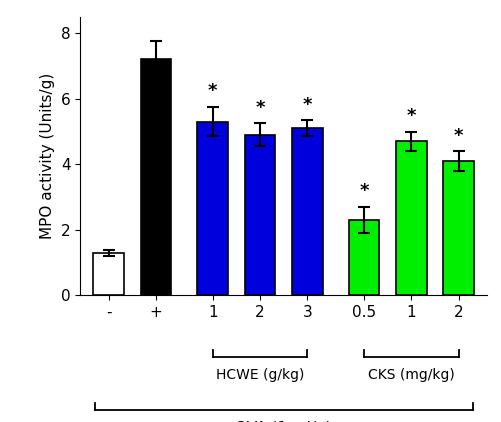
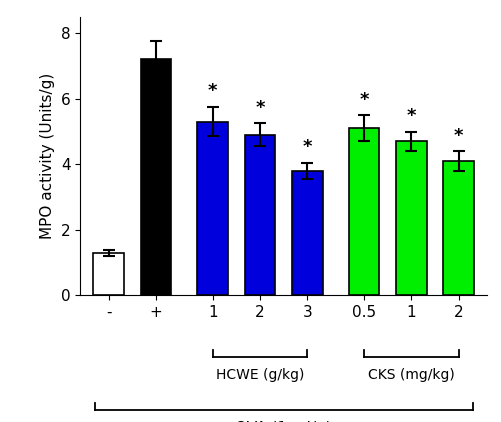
3: 5.1 -> 3.8
0.5: 2.3 -> 5.1
